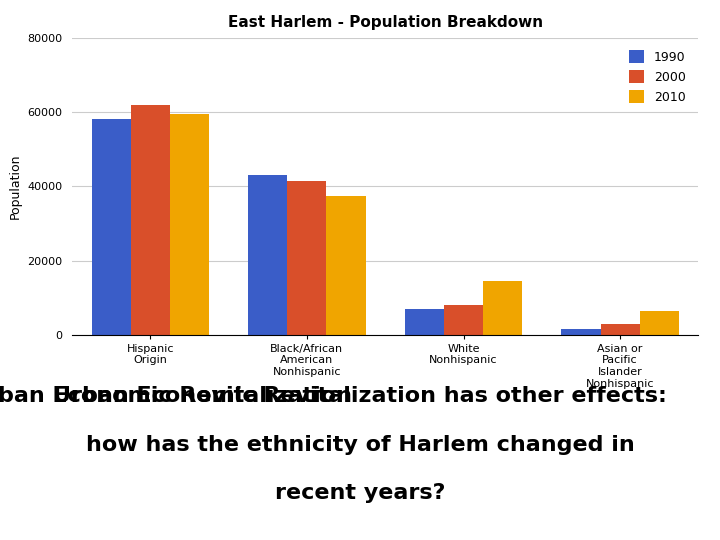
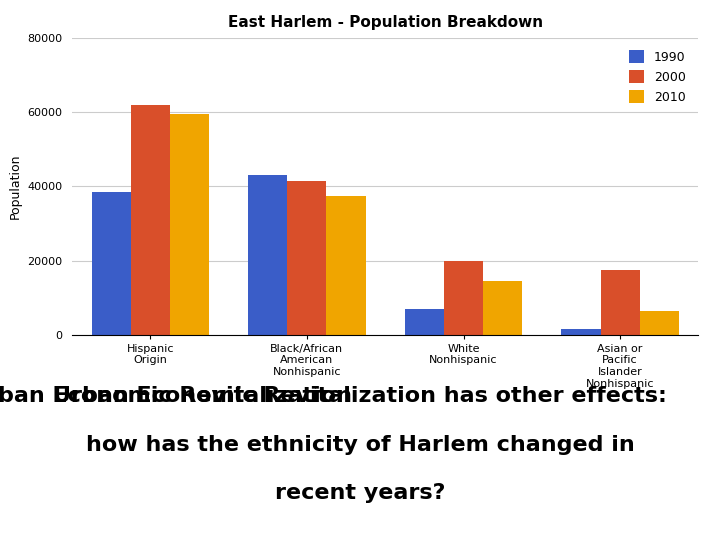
1990/Hispanic Origin: 58000 -> 38500
2000/White Nonhispanic: 8000 -> 20000
2000/Asian or Pacific Islander Nonhispanic: 3000 -> 17500
